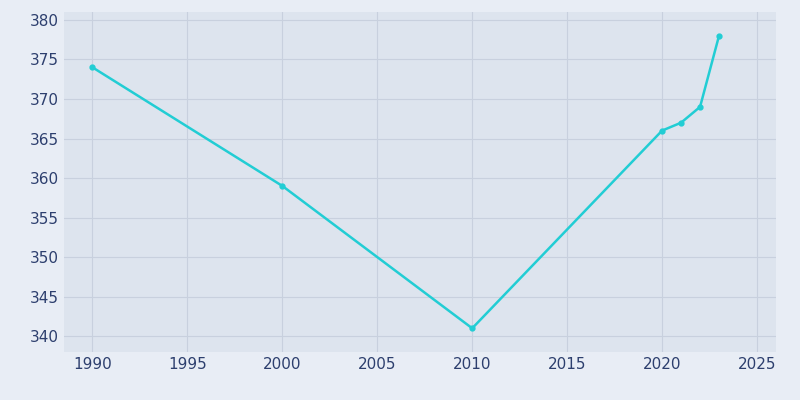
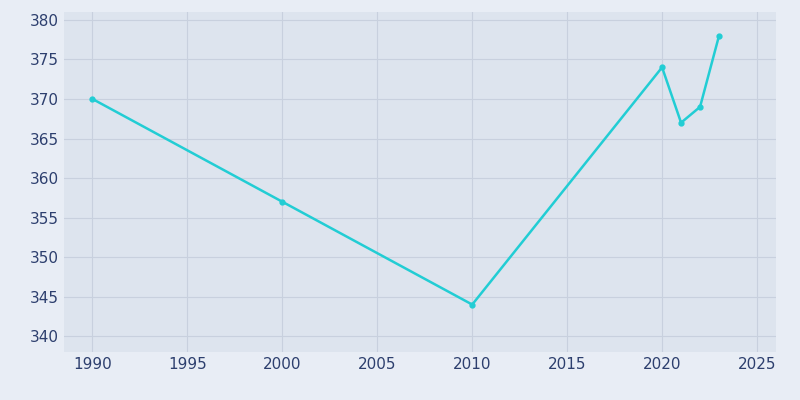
1990: 374 -> 370
2000: 359 -> 357
2010: 341 -> 344
2020: 366 -> 374
